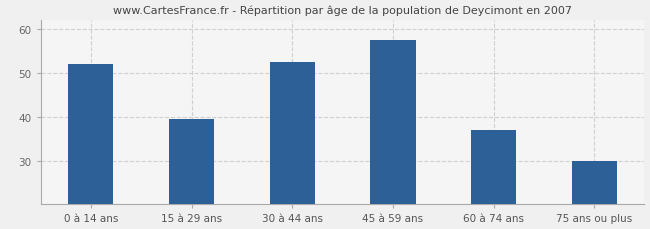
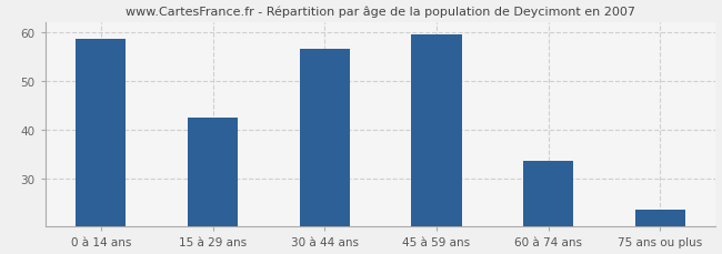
0 à 14 ans: 52.0 -> 58.5
15 à 29 ans: 39.5 -> 42.5
30 à 44 ans: 52.5 -> 56.5
45 à 59 ans: 57.5 -> 59.5
60 à 74 ans: 37.0 -> 33.5
75 ans ou plus: 30.0 -> 23.5
